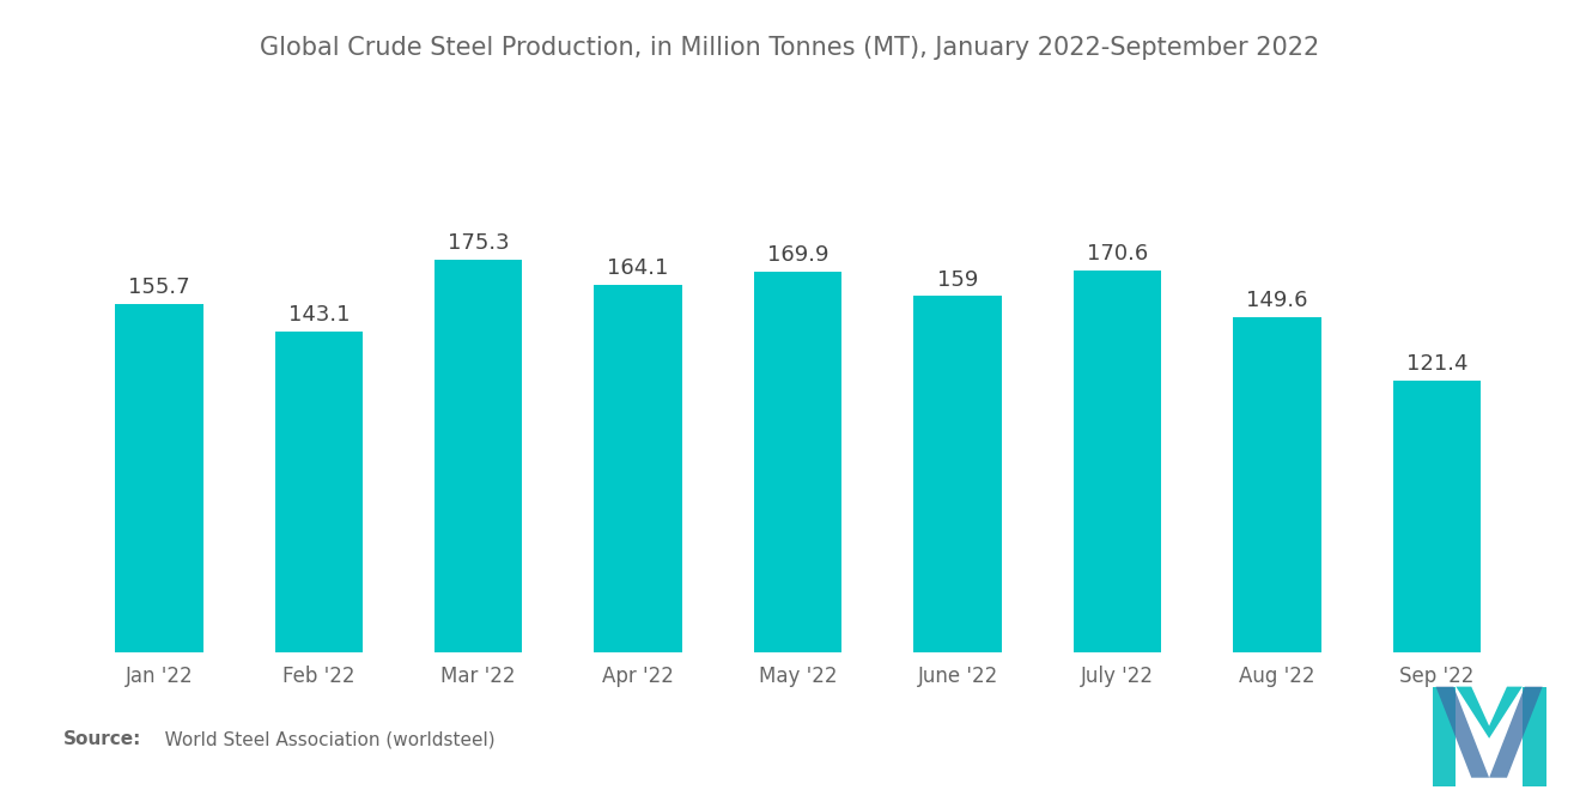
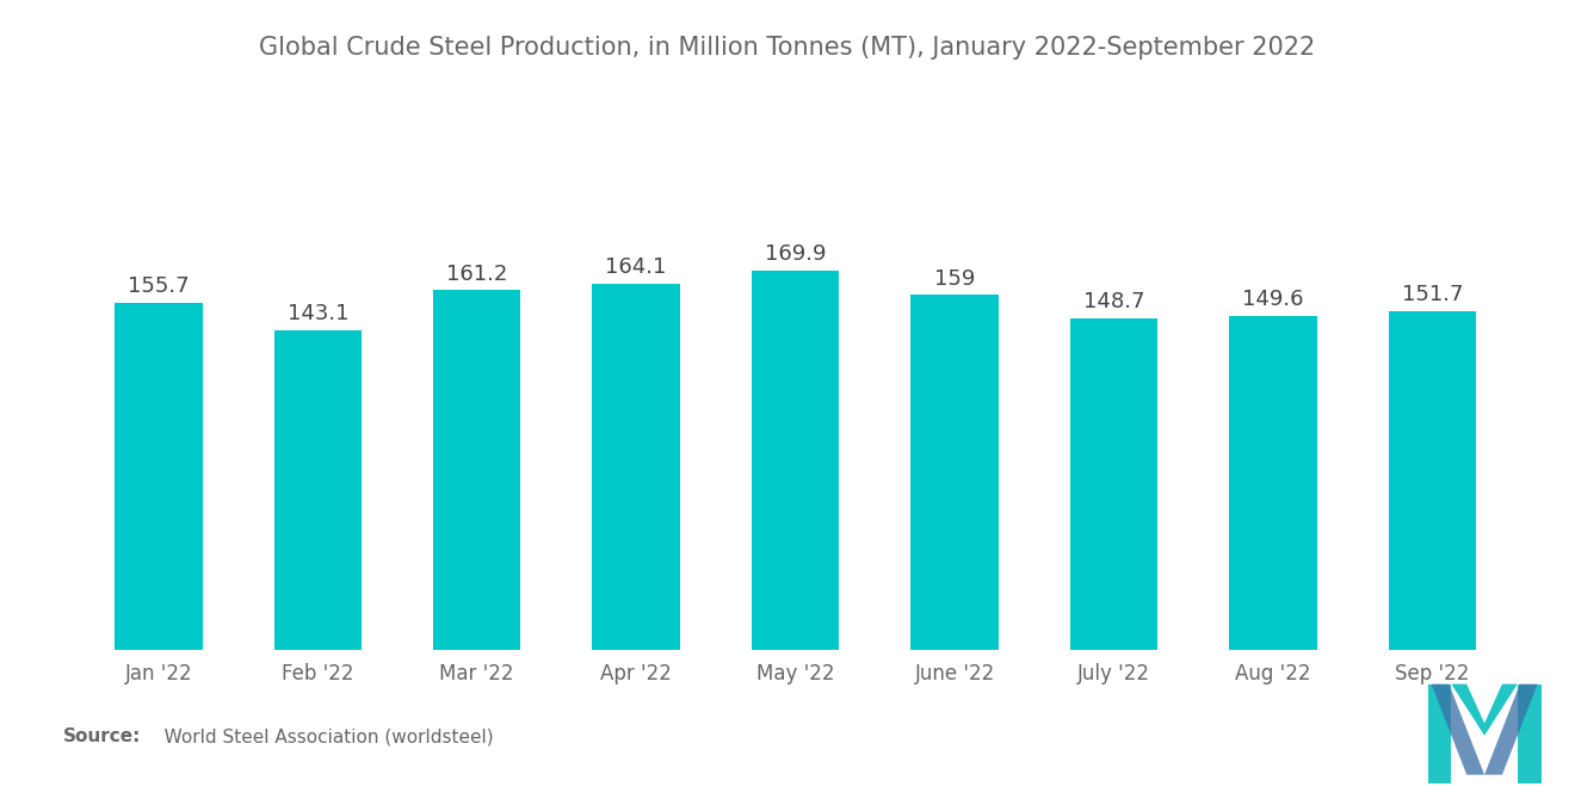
Mar '22: 175.3 -> 161.2
July '22: 170.6 -> 148.7
Sep '22: 121.4 -> 151.7
